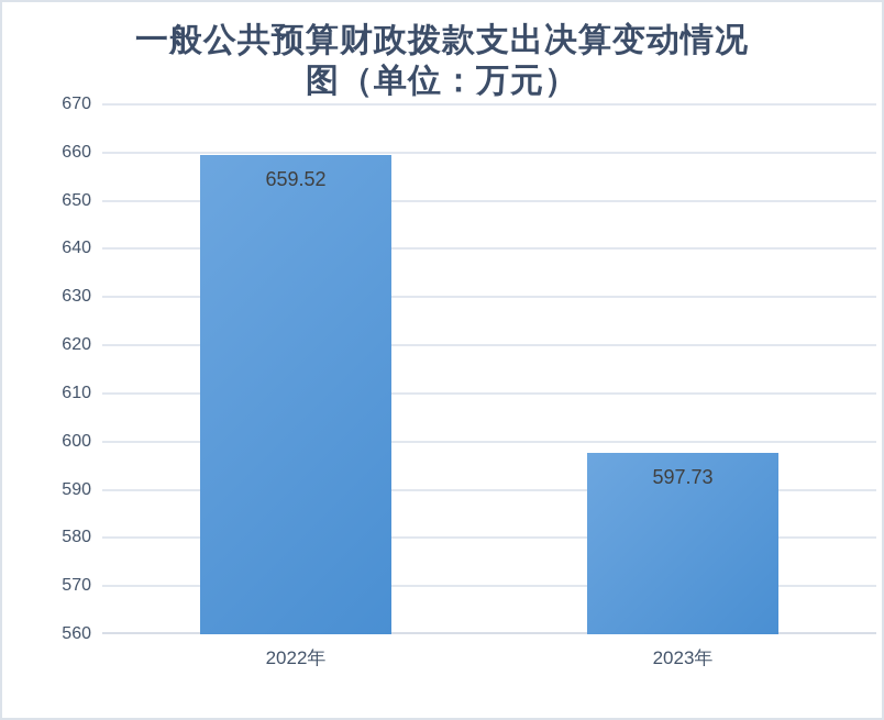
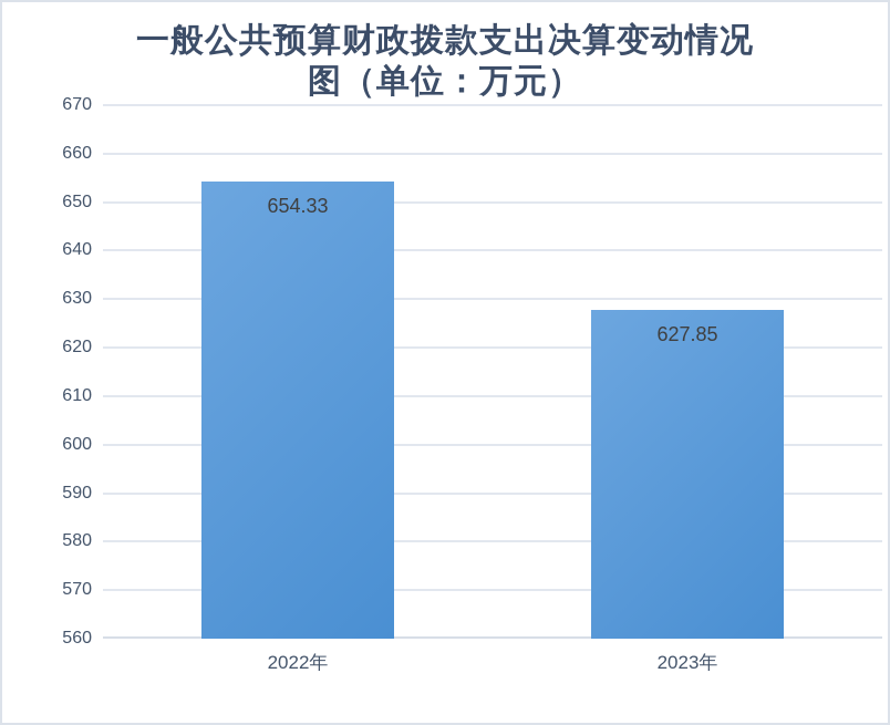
2022年: 659.52 -> 654.33
2023年: 597.73 -> 627.85
